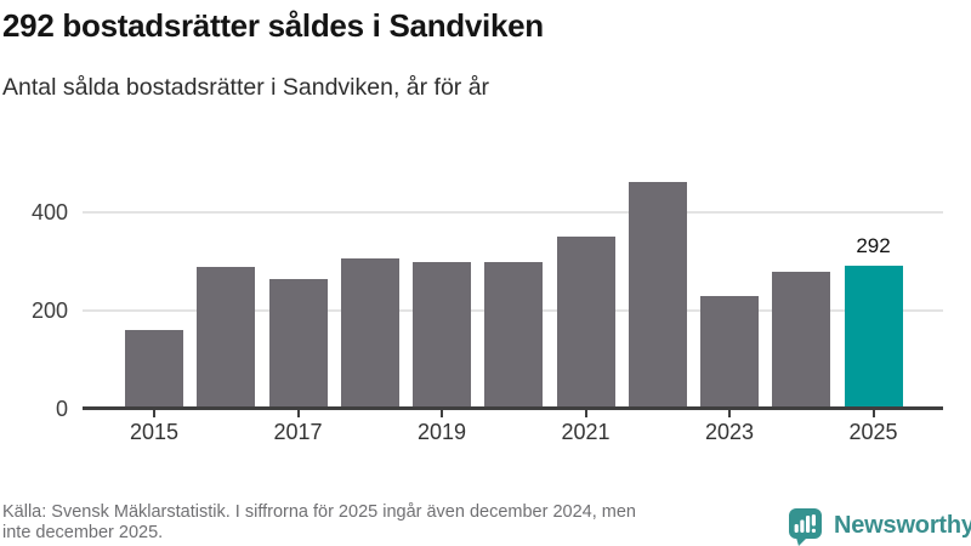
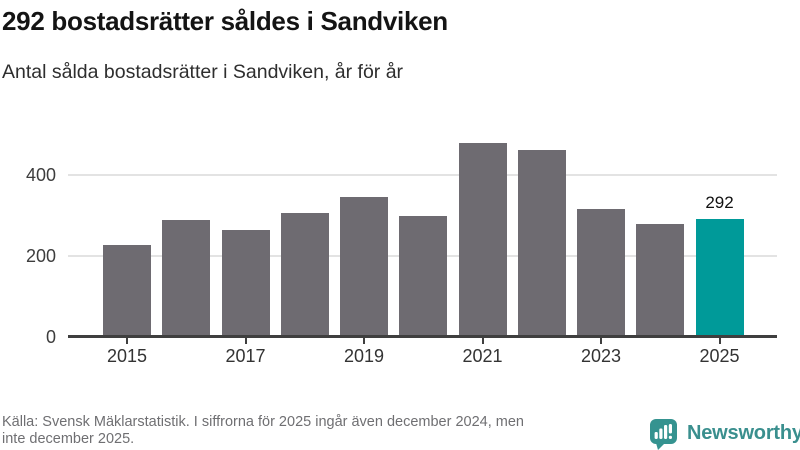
2015: 160 -> 230
2019: 300 -> 350
2021: 350 -> 480
2023: 230 -> 320
